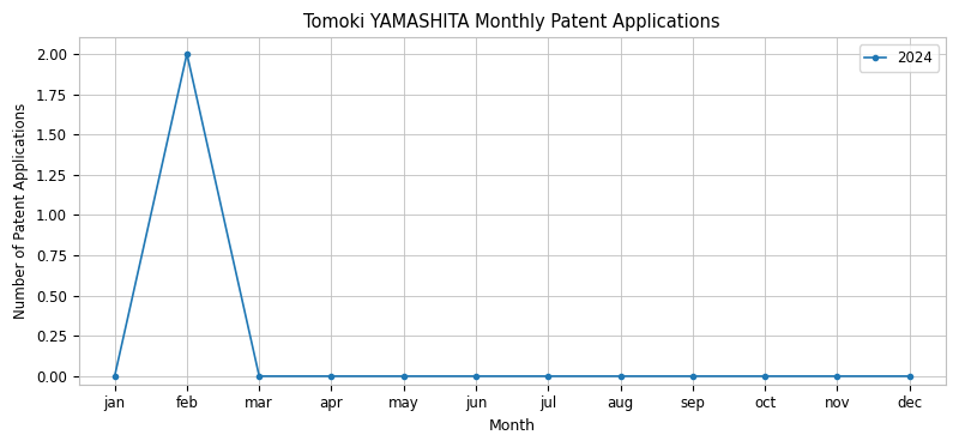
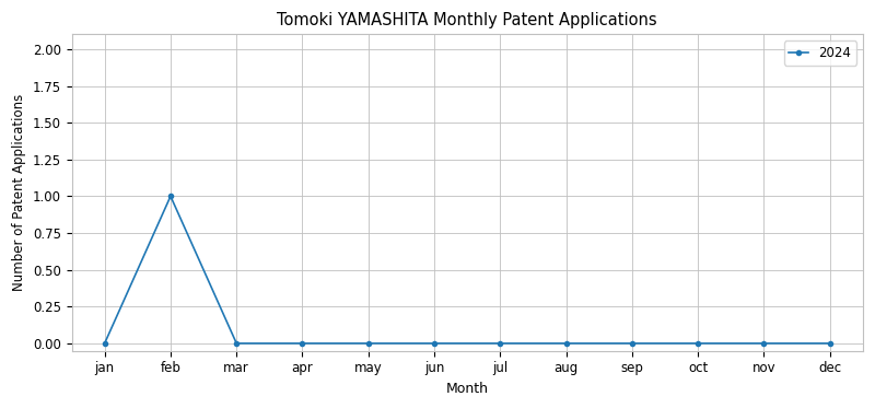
feb: 2 -> 1
